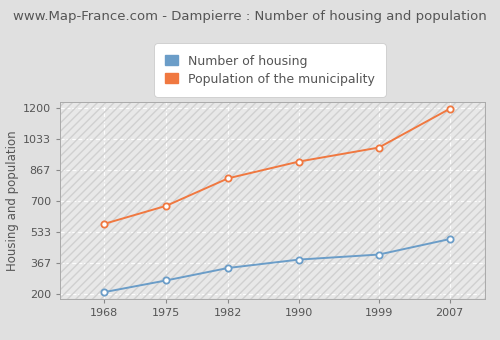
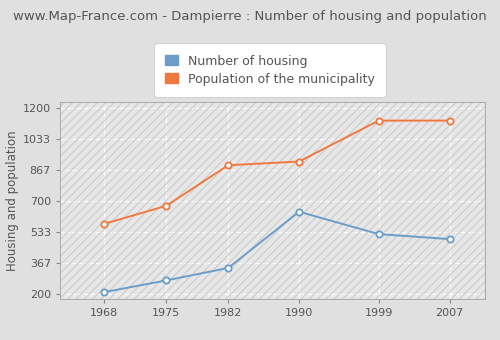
Population of the municipality/1982: 820 -> 890
Number of housing/1990: 380 -> 640
Number of housing/1999: 410 -> 520
Population of the municipality/1999: 980 -> 1130
Population of the municipality/2007: 1190 -> 1130
